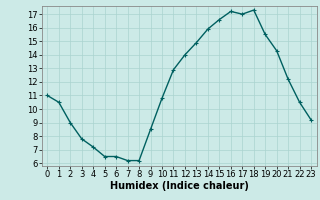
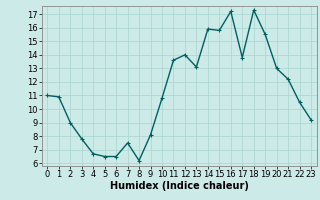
1: 10.5 -> 10.9
4: 7.2 -> 6.7
7: 6.2 -> 7.5
9: 8.5 -> 8.1
11: 12.9 -> 13.6
13: 14.9 -> 13.1
15: 16.6 -> 15.8
17: 17.0 -> 13.8
20: 14.3 -> 13.0
